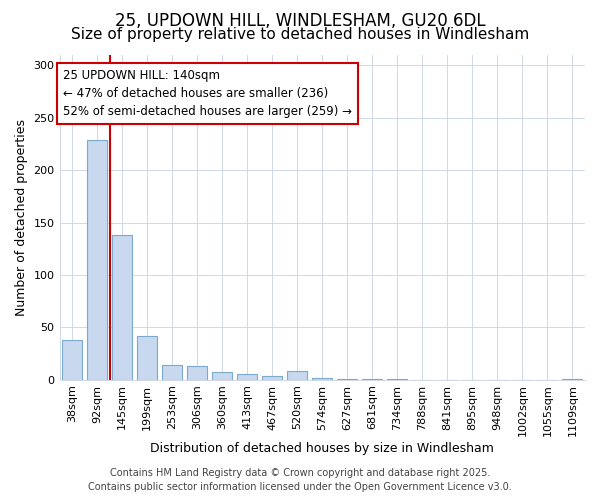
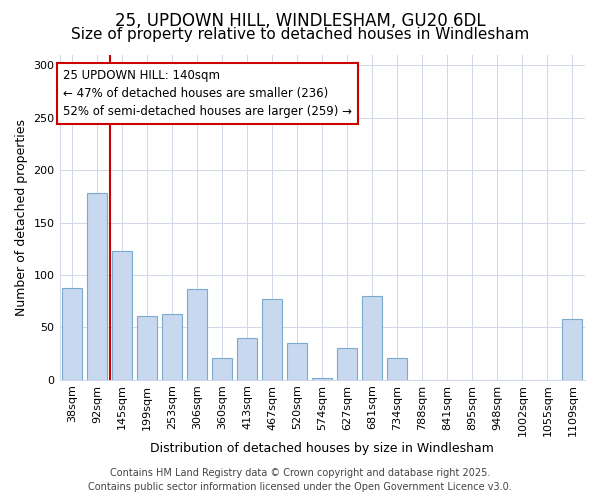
38sqm: 38 -> 88
92sqm: 229 -> 178
145sqm: 138 -> 123
199sqm: 42 -> 61
253sqm: 14 -> 63
306sqm: 13 -> 87
360sqm: 7 -> 21
413sqm: 5 -> 40
467sqm: 4 -> 77
520sqm: 8 -> 35
627sqm: 1 -> 30
681sqm: 1 -> 80
734sqm: 1 -> 21
1109sqm: 1 -> 58
